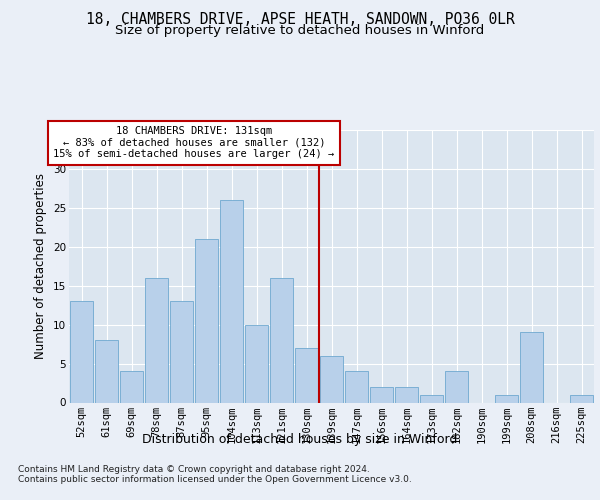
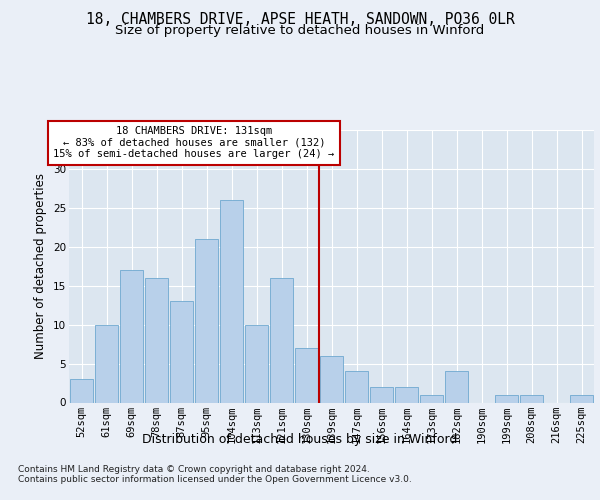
52sqm: 13 -> 3
61sqm: 8 -> 10
69sqm: 4 -> 17
208sqm: 9 -> 1
